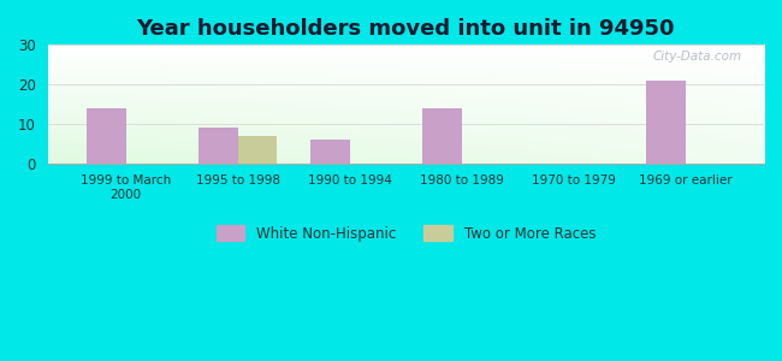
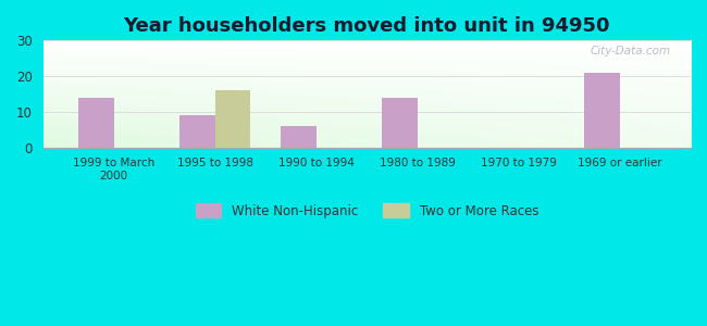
Two or More Races/1995 to 1998: 7 -> 16
